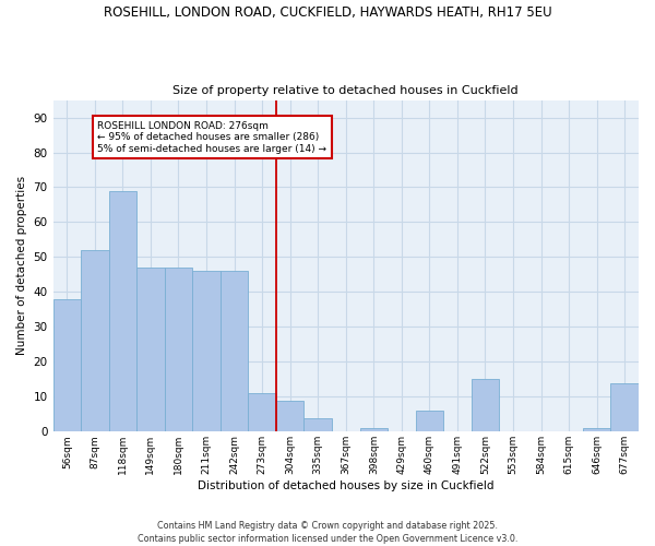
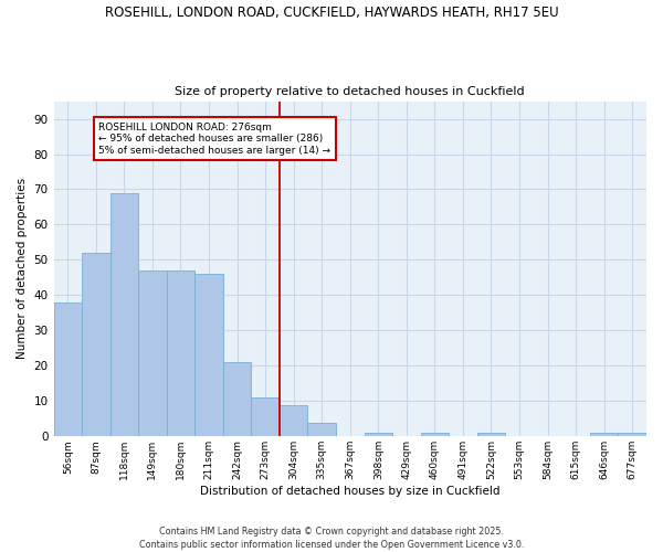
242sqm: 46 -> 21
460sqm: 6 -> 1
522sqm: 15 -> 1
677sqm: 14 -> 1
